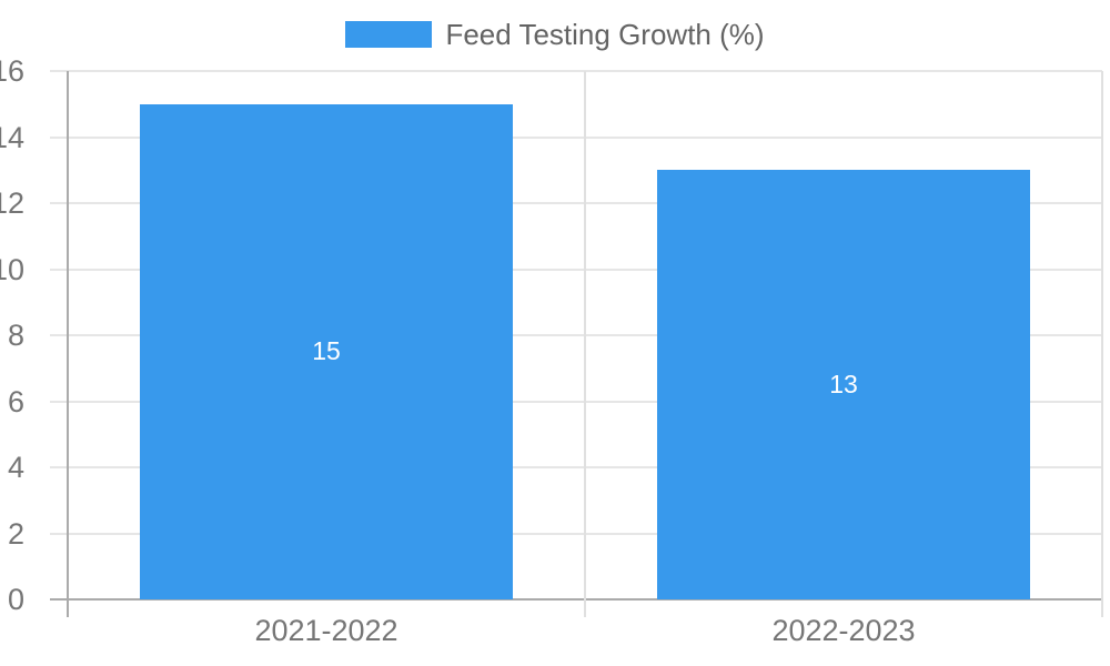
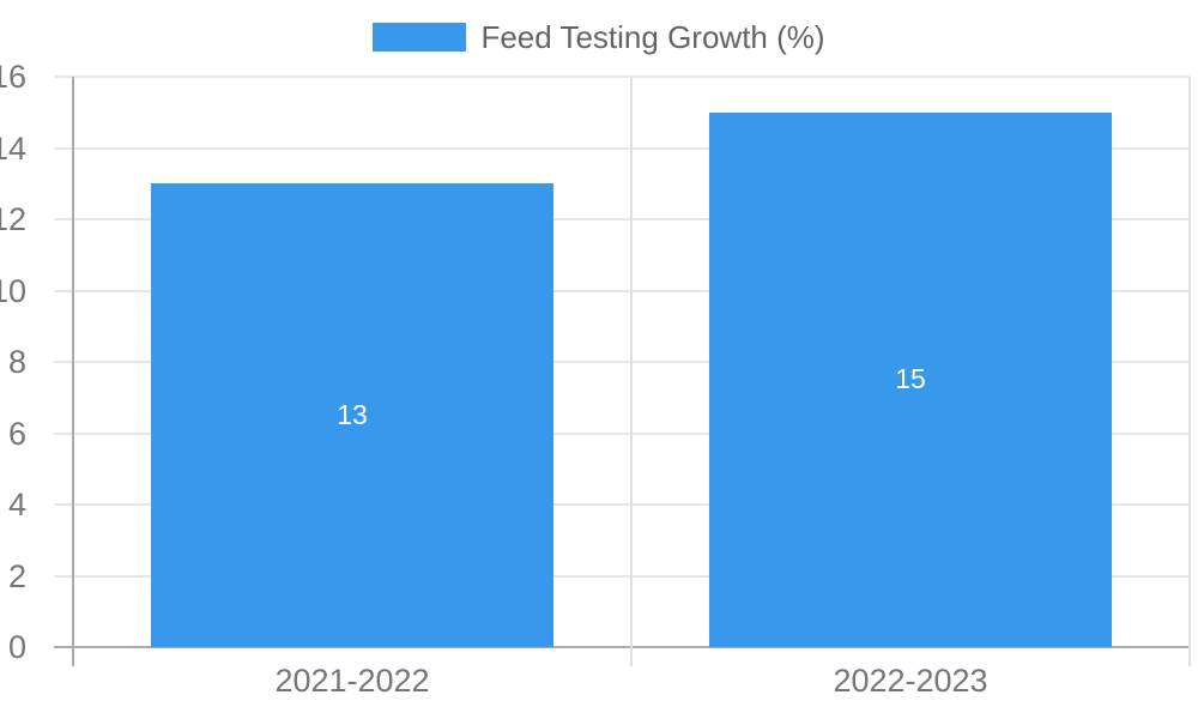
2021-2022: 15 -> 13
2022-2023: 13 -> 15
